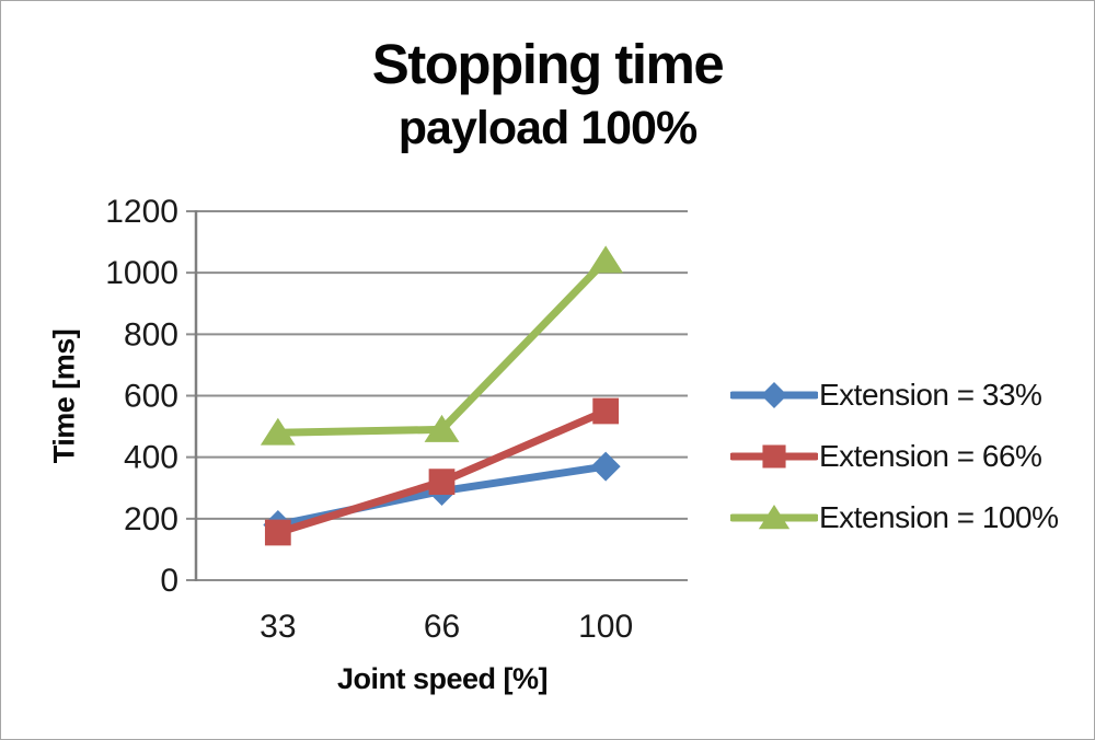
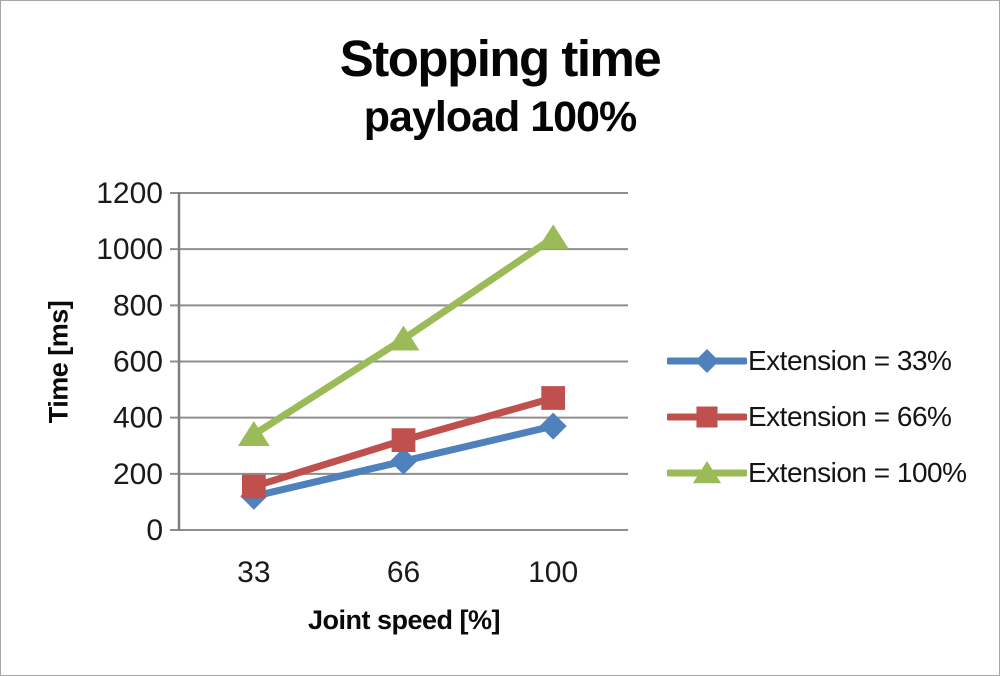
Extension = 33%/33: 180 -> 120
Extension = 100%/33: 480 -> 340
Extension = 33%/66: 290 -> 240
Extension = 100%/66: 490 -> 680
Extension = 66%/100: 550 -> 470
